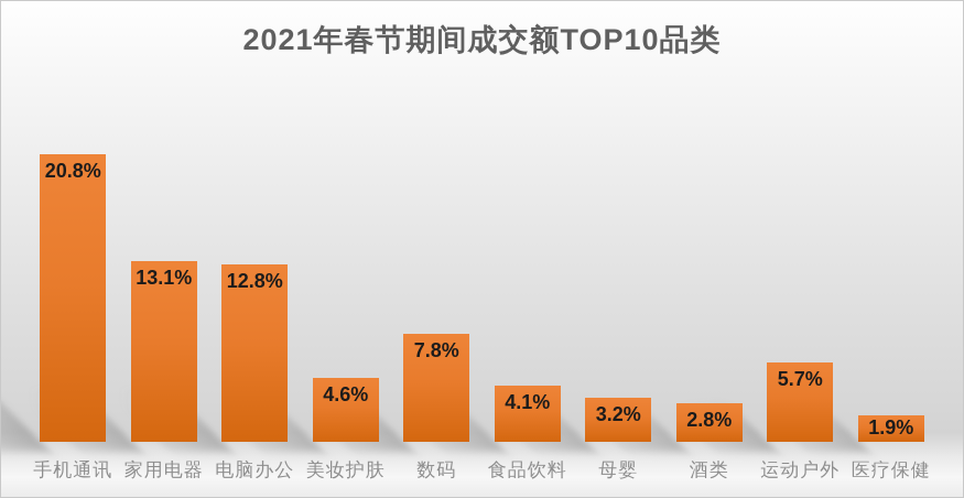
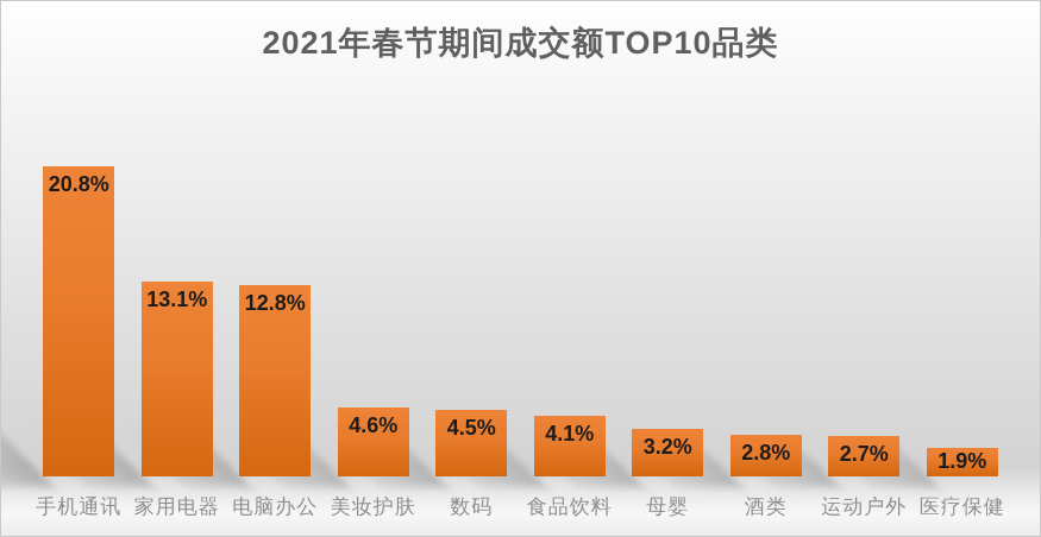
数码: 7.8% -> 4.5%
运动户外: 5.7% -> 2.7%
